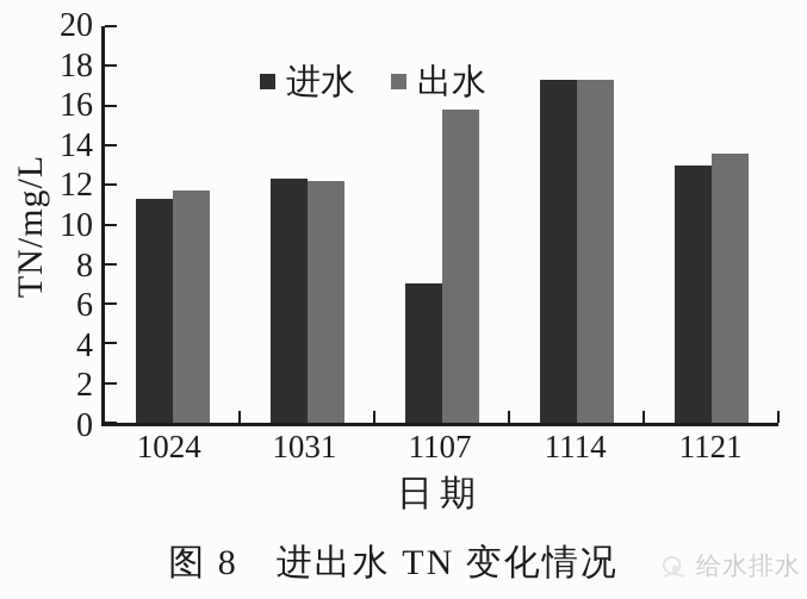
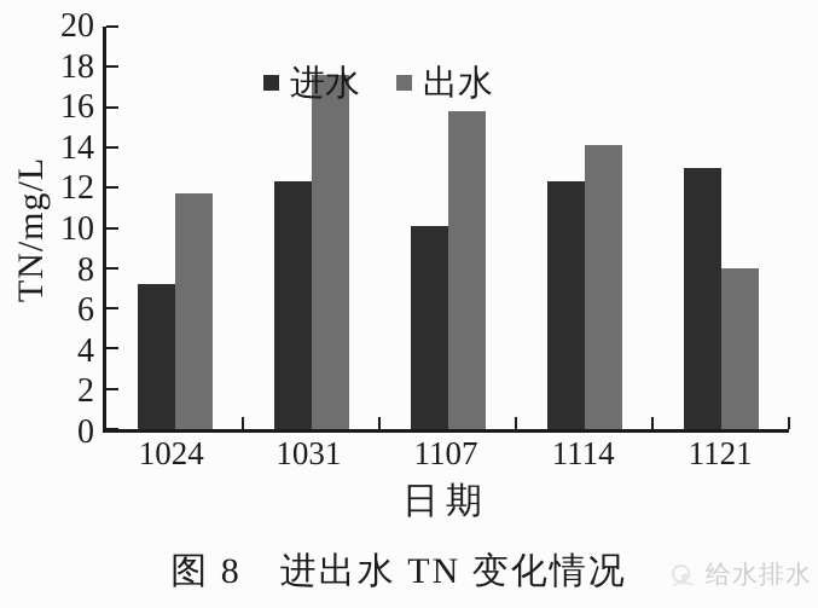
进水/1024: 11.3 -> 7.2
出水/1031: 12.2 -> 17.6
进水/1107: 7.0 -> 10.1
进水/1114: 17.3 -> 12.3
出水/1114: 17.3 -> 14.1
出水/1121: 13.6 -> 8.0
